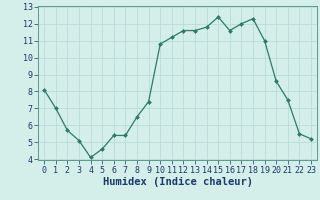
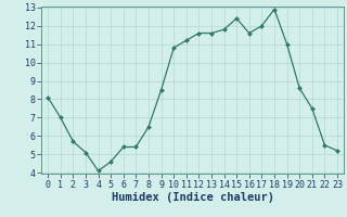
9: 7.4 -> 8.5
18: 12.3 -> 12.9
